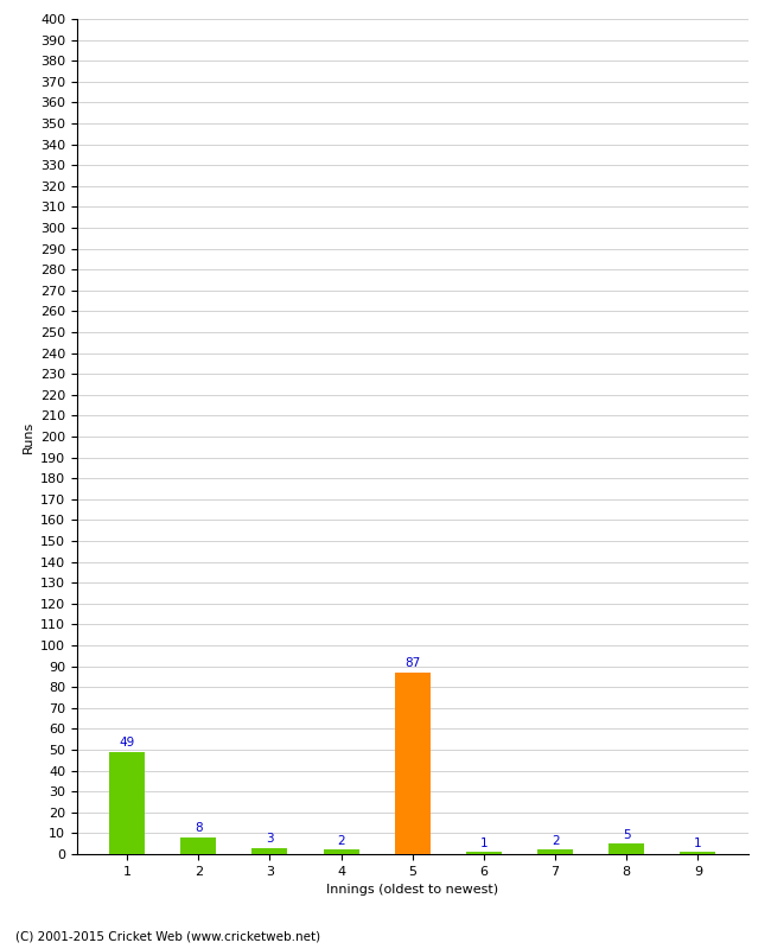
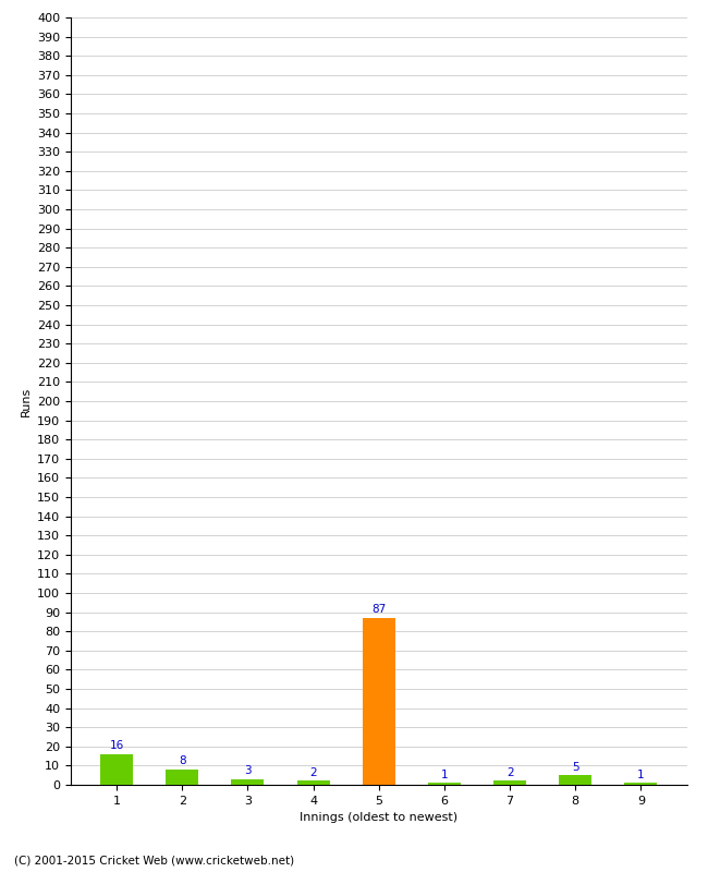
1: 49 -> 16
